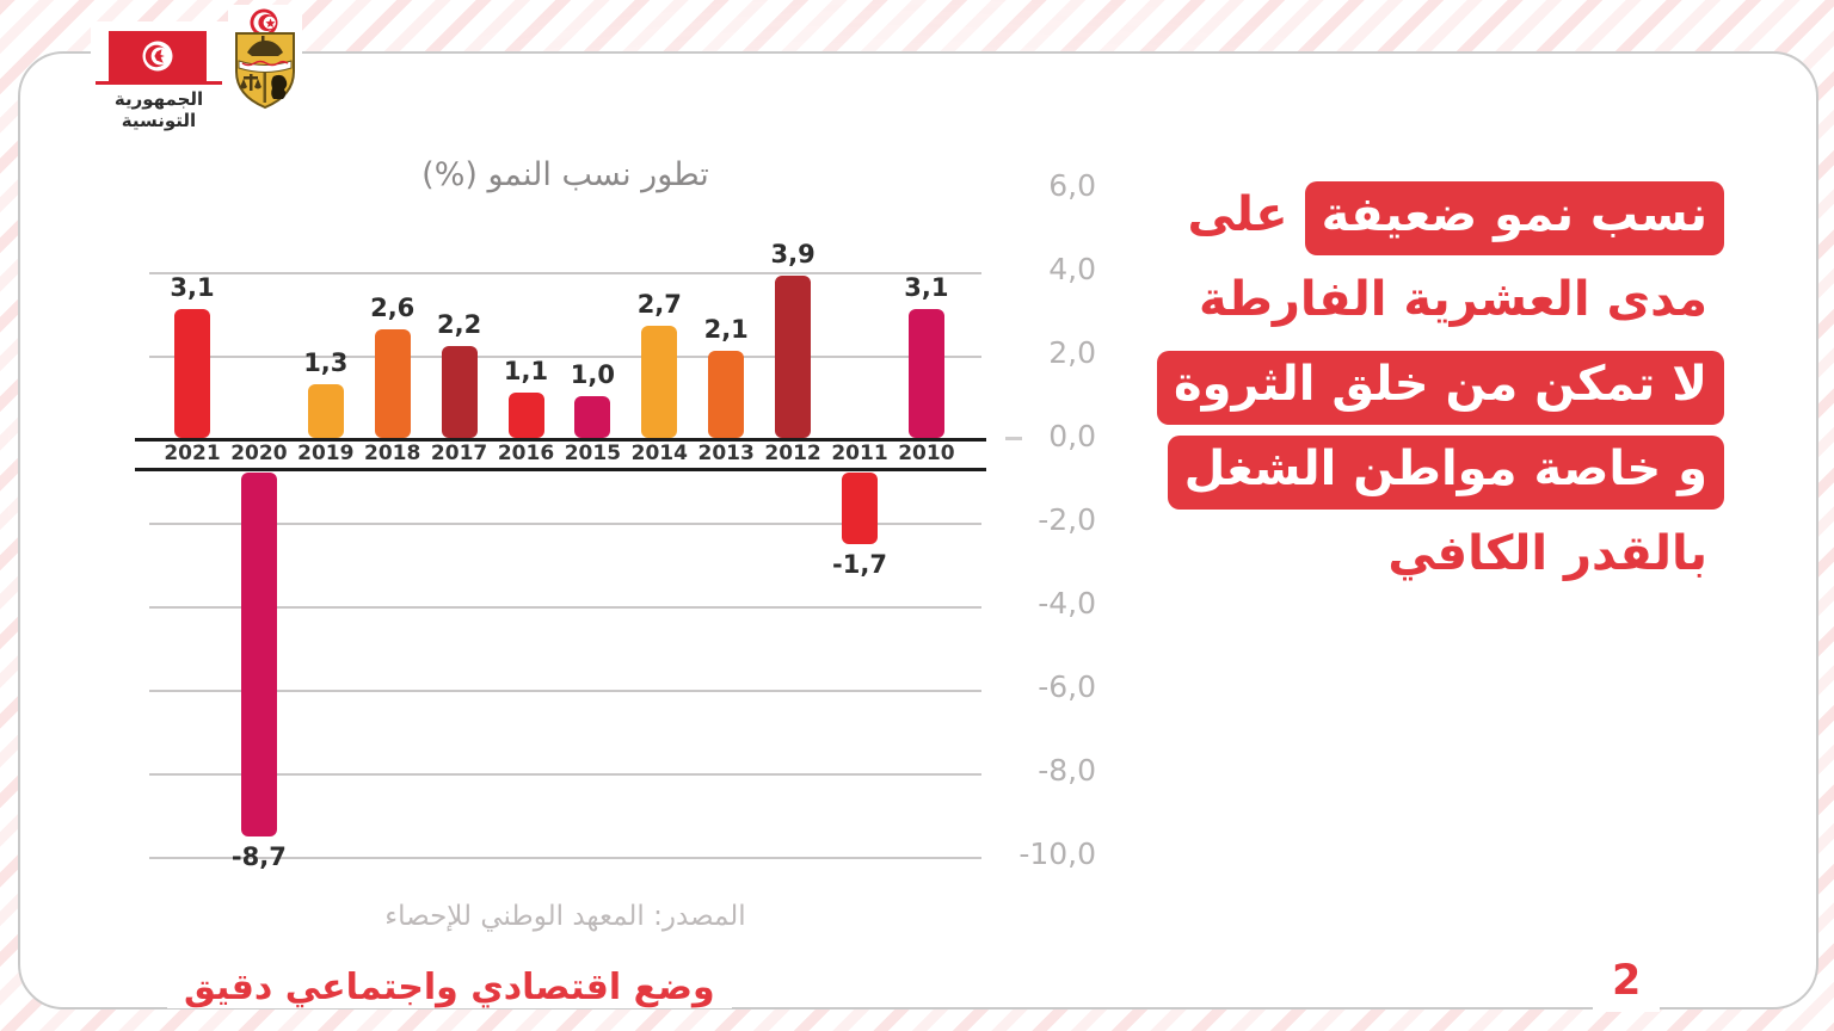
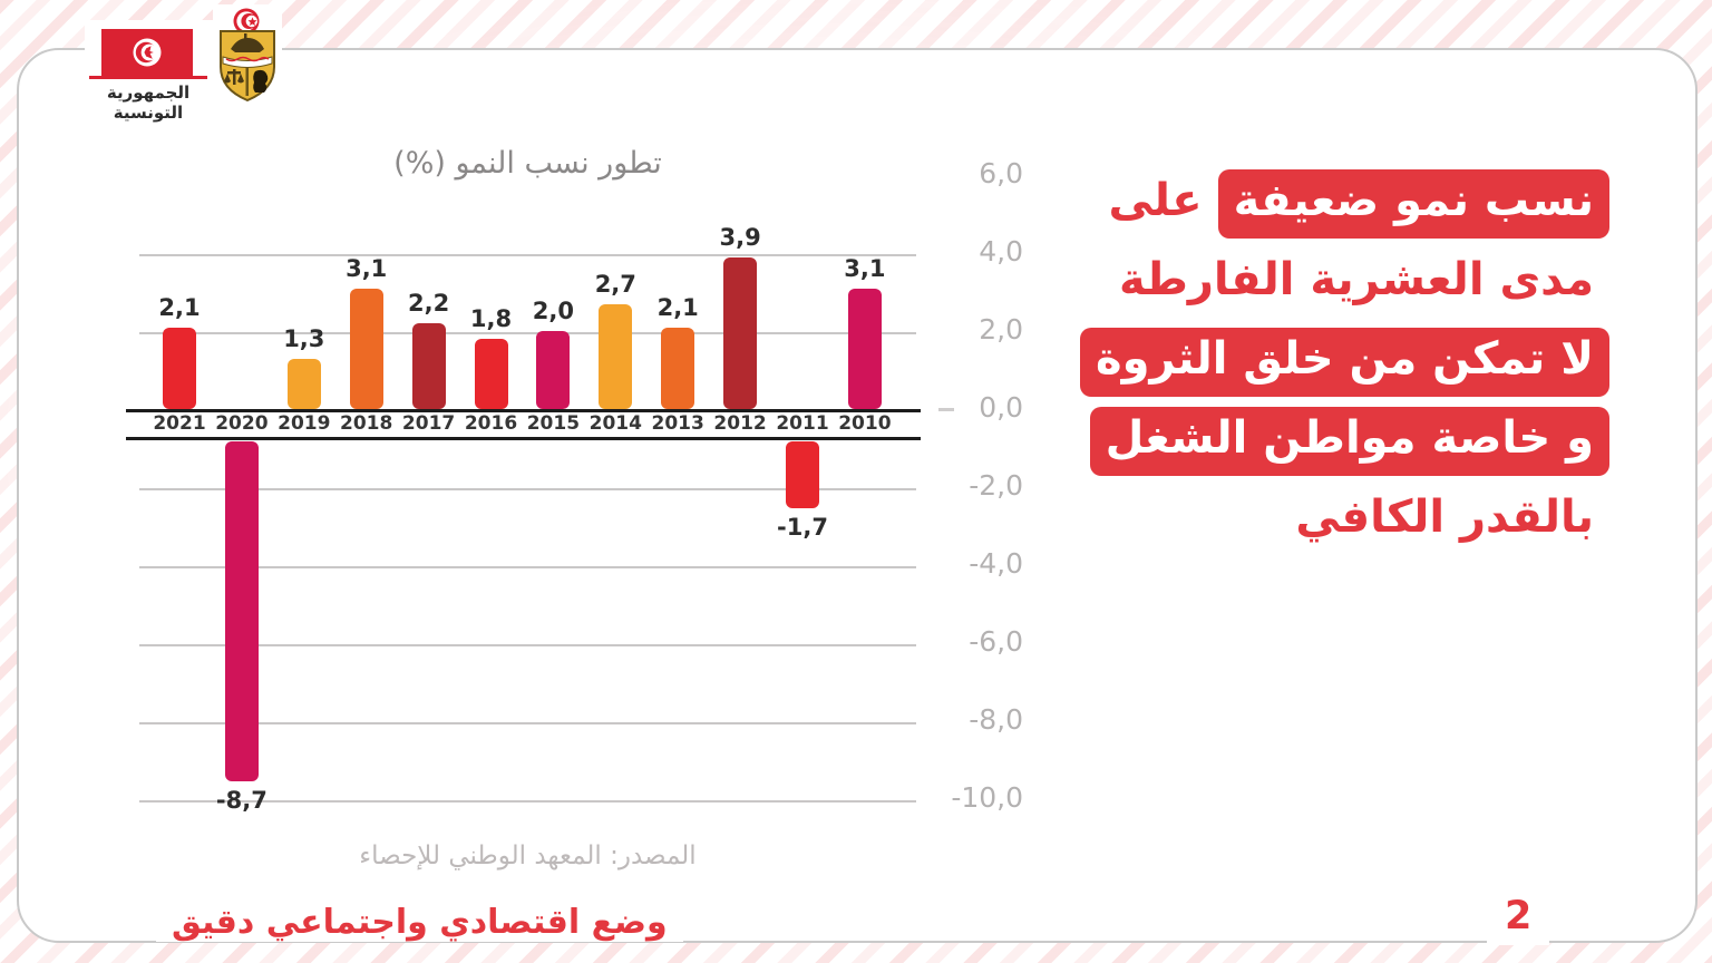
2021: 3,1 -> 2,1
2018: 2,6 -> 3,1
2016: 1,1 -> 1,8
2015: 1,0 -> 2,0
